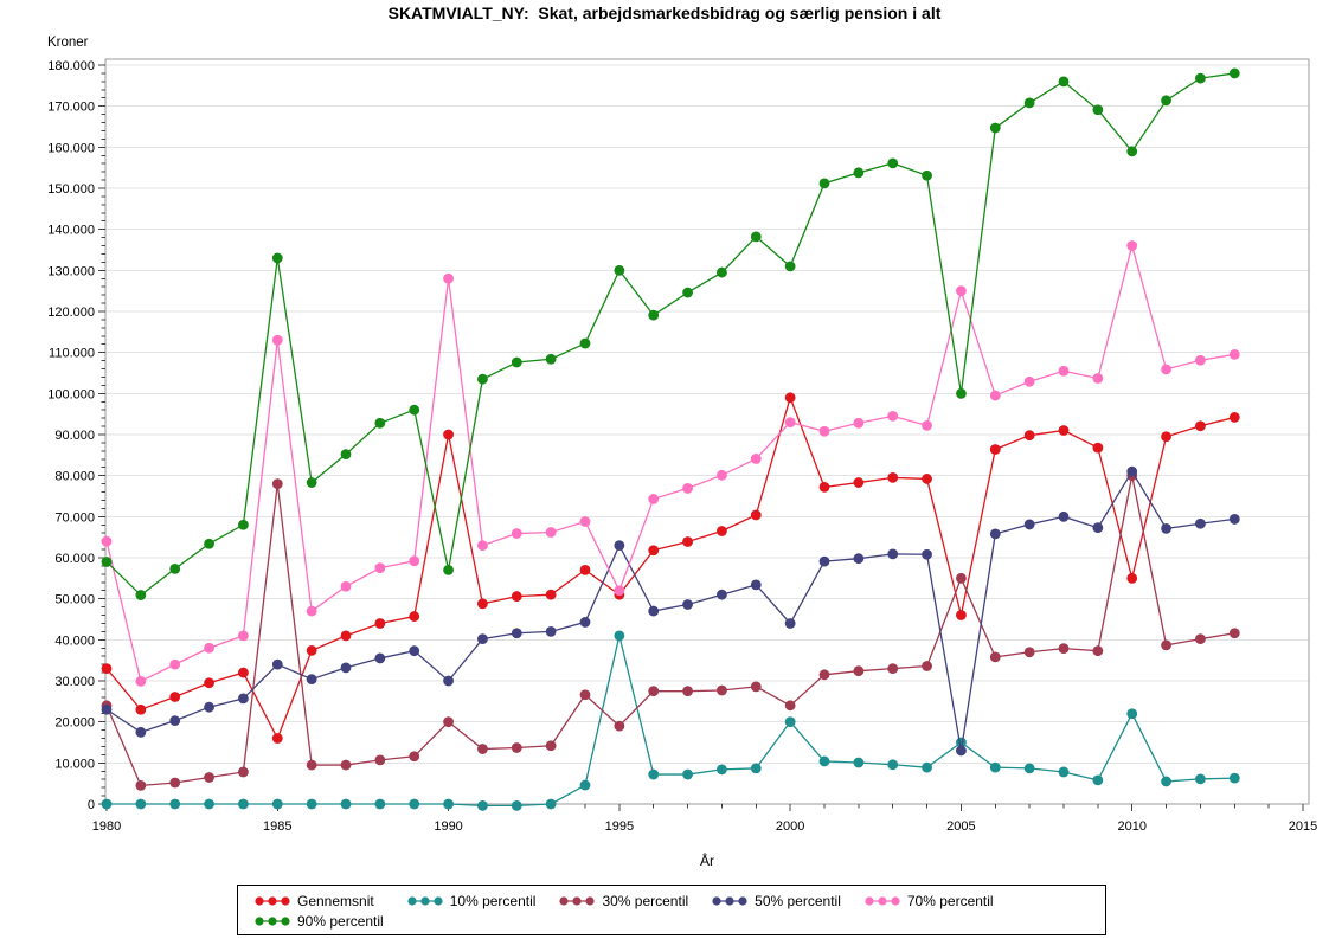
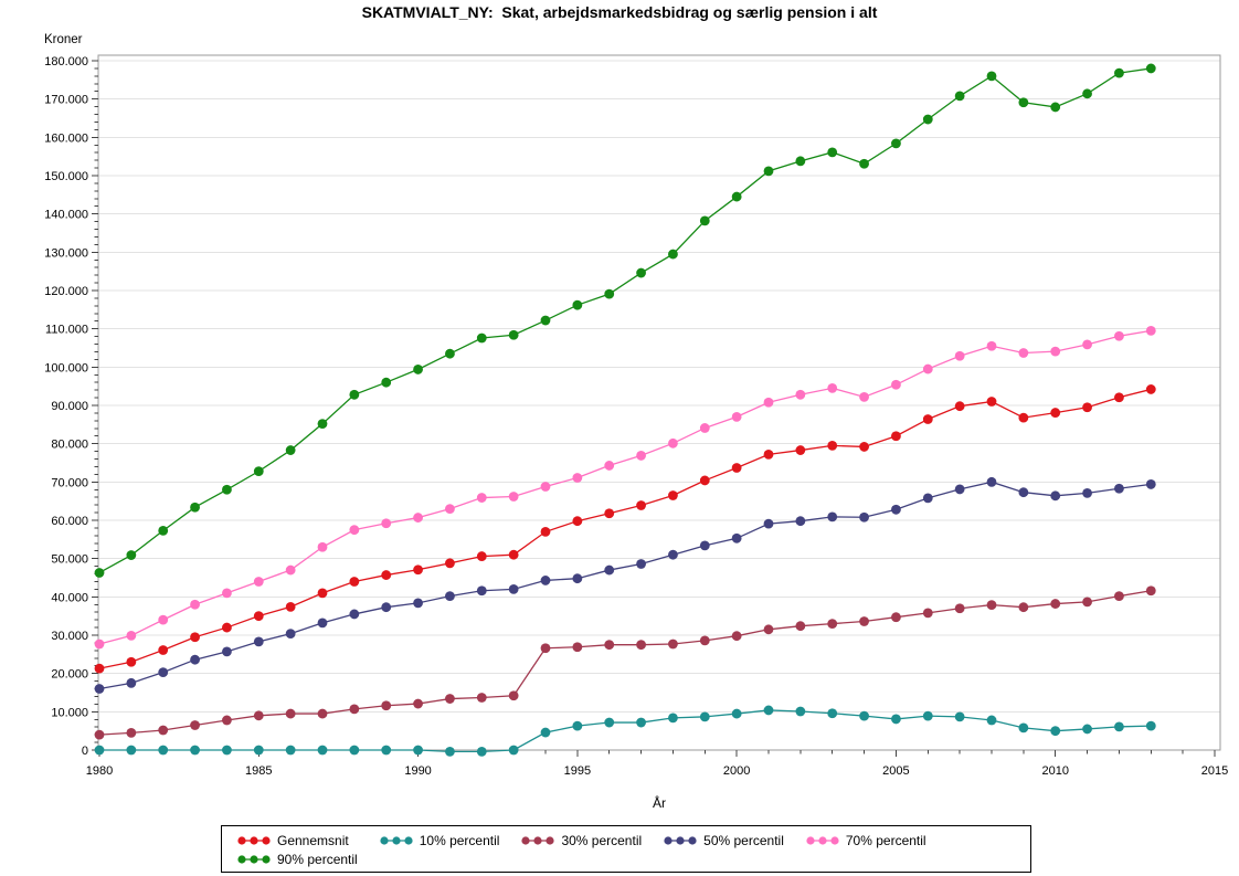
Gennemsnit/1980: 33000 -> 21000
30% percentil/1980: 24000 -> 4000
50% percentil/1980: 23000 -> 16000
70% percentil/1980: 64000 -> 28000
90% percentil/1980: 59000 -> 46000
Gennemsnit/1985: 16000 -> 35000
30% percentil/1985: 78000 -> 9000
50% percentil/1985: 34000 -> 28000
70% percentil/1985: 113000 -> 44000
90% percentil/1985: 133000 -> 73000
Gennemsnit/1990: 90000 -> 47000
30% percentil/1990: 20000 -> 12000
50% percentil/1990: 30000 -> 38000
70% percentil/1990: 128000 -> 61000
90% percentil/1990: 57000 -> 99000
Gennemsnit/1995: 51000 -> 60000
10% percentil/1995: 41000 -> 6000
30% percentil/1995: 19000 -> 27000
50% percentil/1995: 63000 -> 45000
70% percentil/1995: 52000 -> 71000
90% percentil/1995: 130000 -> 116000
Gennemsnit/2000: 99000 -> 74000
10% percentil/2000: 20000 -> 10000
30% percentil/2000: 24000 -> 30000
50% percentil/2000: 44000 -> 55000
70% percentil/2000: 93000 -> 87000
90% percentil/2000: 131000 -> 144000
Gennemsnit/2005: 46000 -> 82000
10% percentil/2005: 15000 -> 8000
30% percentil/2005: 55000 -> 35000
50% percentil/2005: 13000 -> 63000
70% percentil/2005: 125000 -> 95000
90% percentil/2005: 100000 -> 158000
Gennemsnit/2010: 55000 -> 88000
10% percentil/2010: 22000 -> 5000
30% percentil/2010: 80000 -> 38000
50% percentil/2010: 81000 -> 66000
70% percentil/2010: 136000 -> 104000
90% percentil/2010: 159000 -> 168000
